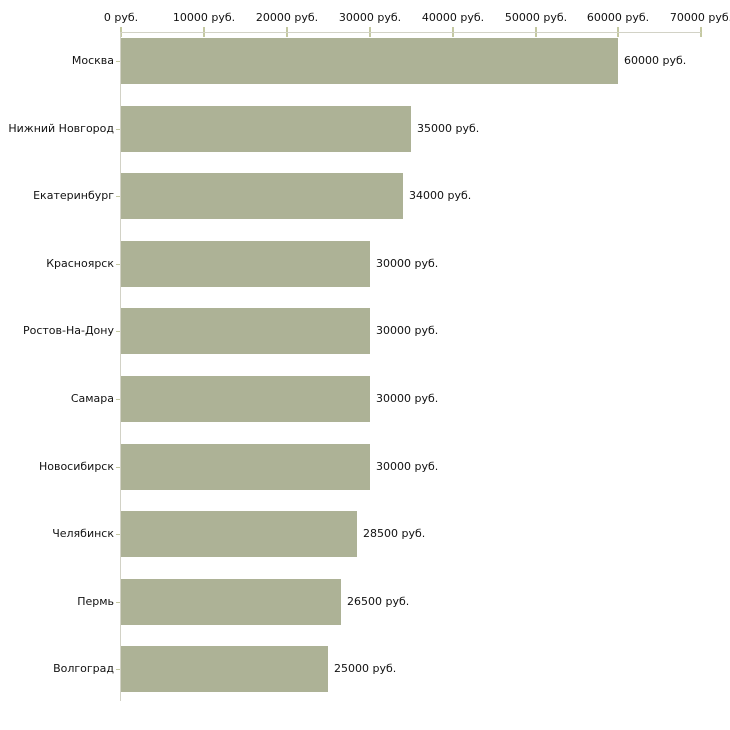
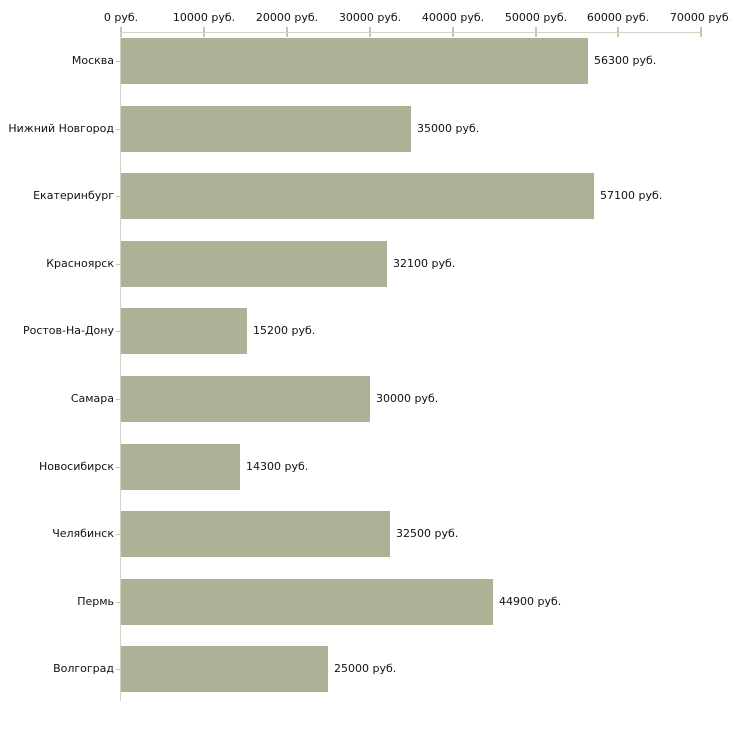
Москва: 60000 -> 56300
Екатеринбург: 34000 -> 57100
Красноярск: 30000 -> 32100
Ростов-На-Дону: 30000 -> 15200
Новосибирск: 30000 -> 14300
Челябинск: 28500 -> 32500
Пермь: 26500 -> 44900
